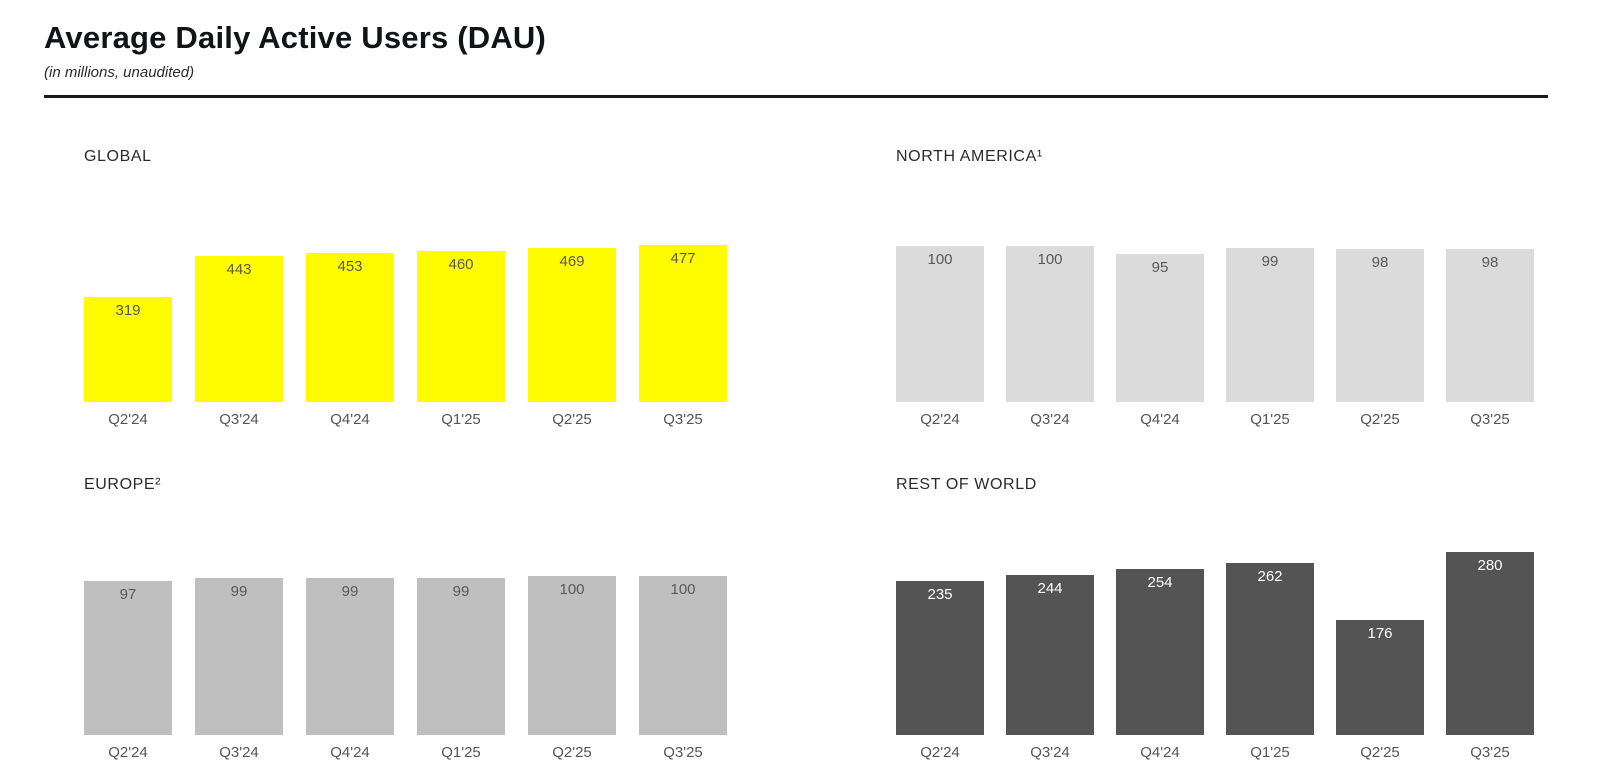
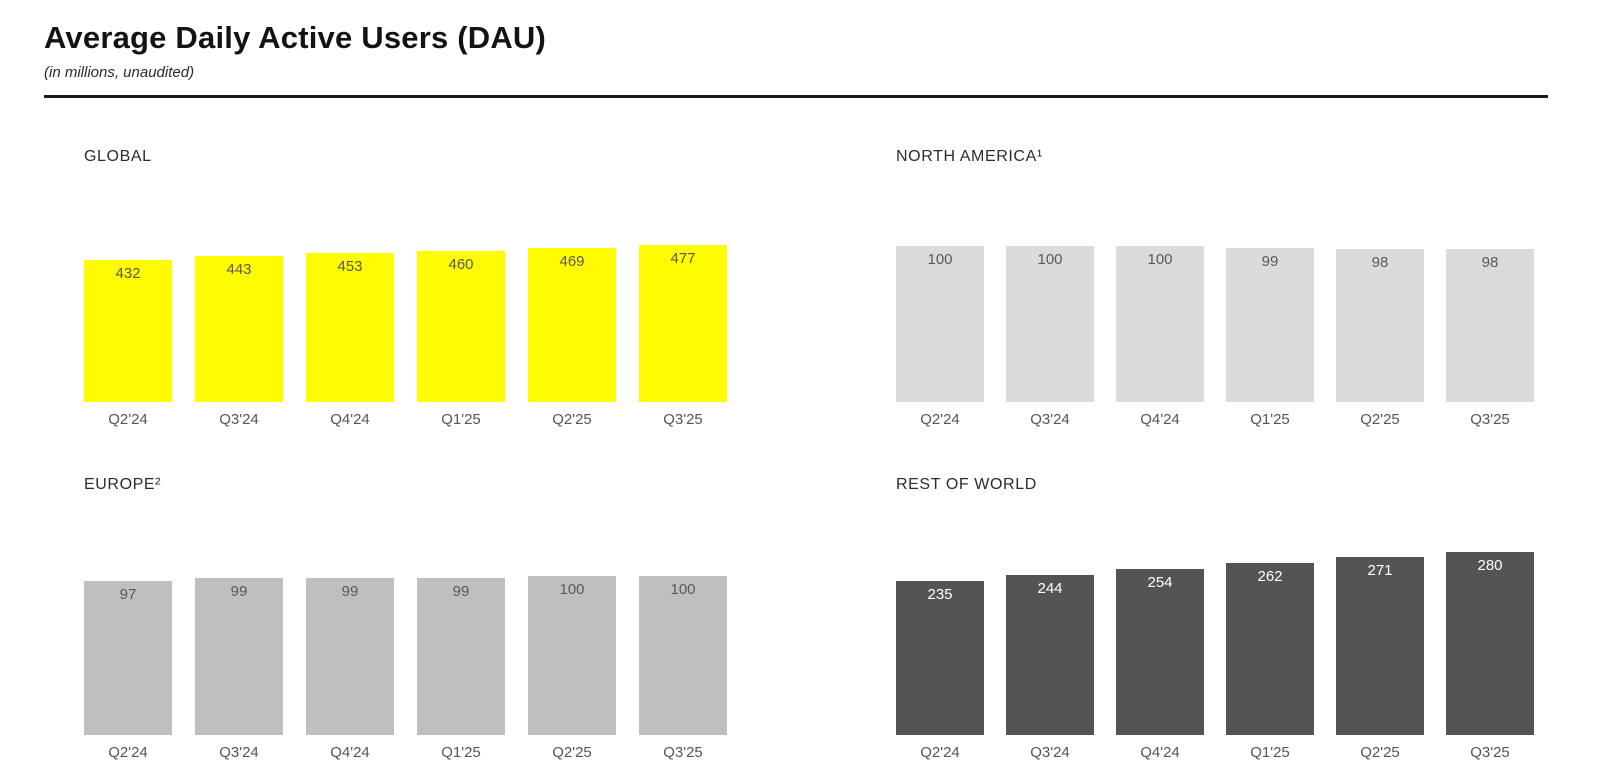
GLOBAL/Q2'24: 319 -> 432
NORTH AMERICA¹/Q4'24: 95 -> 100
REST OF WORLD/Q2'25: 176 -> 271
